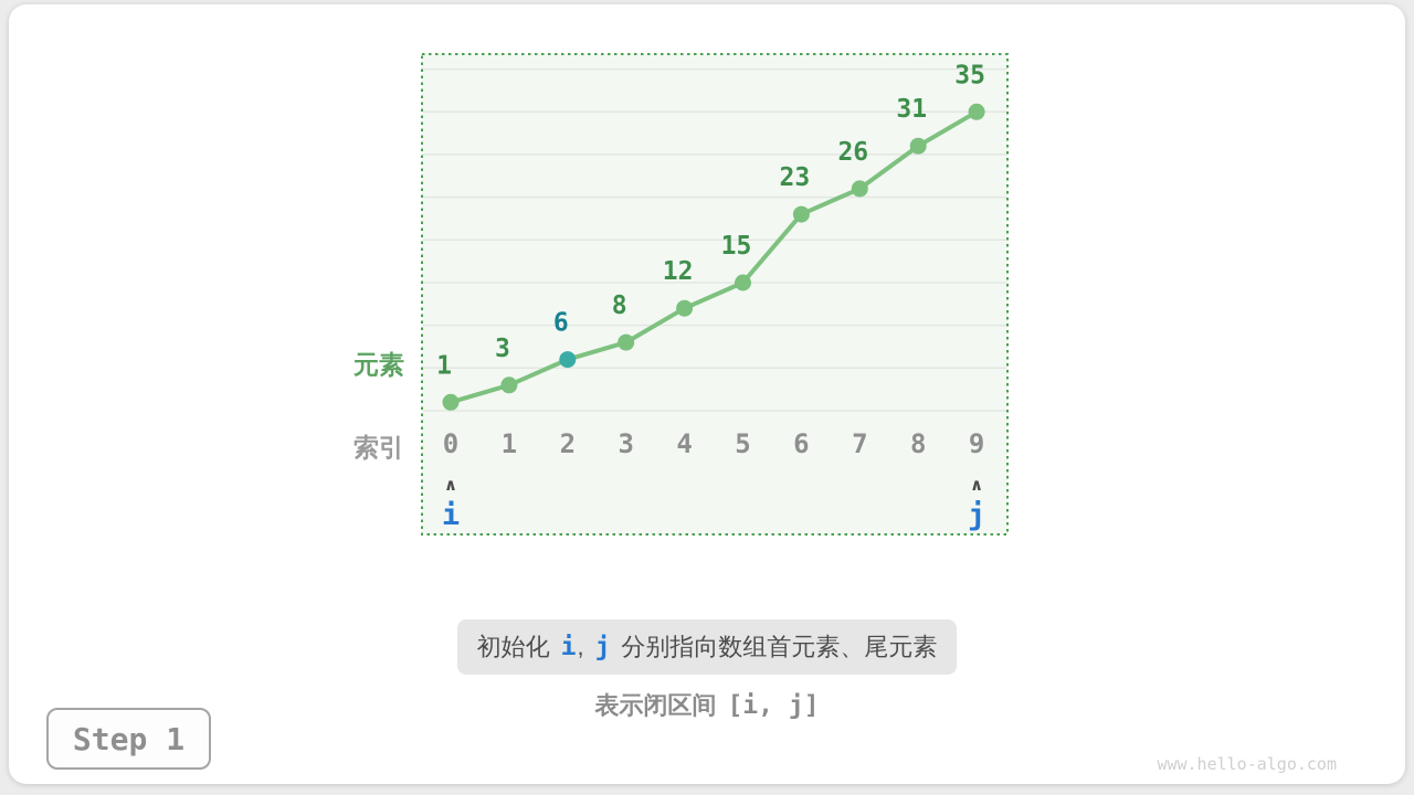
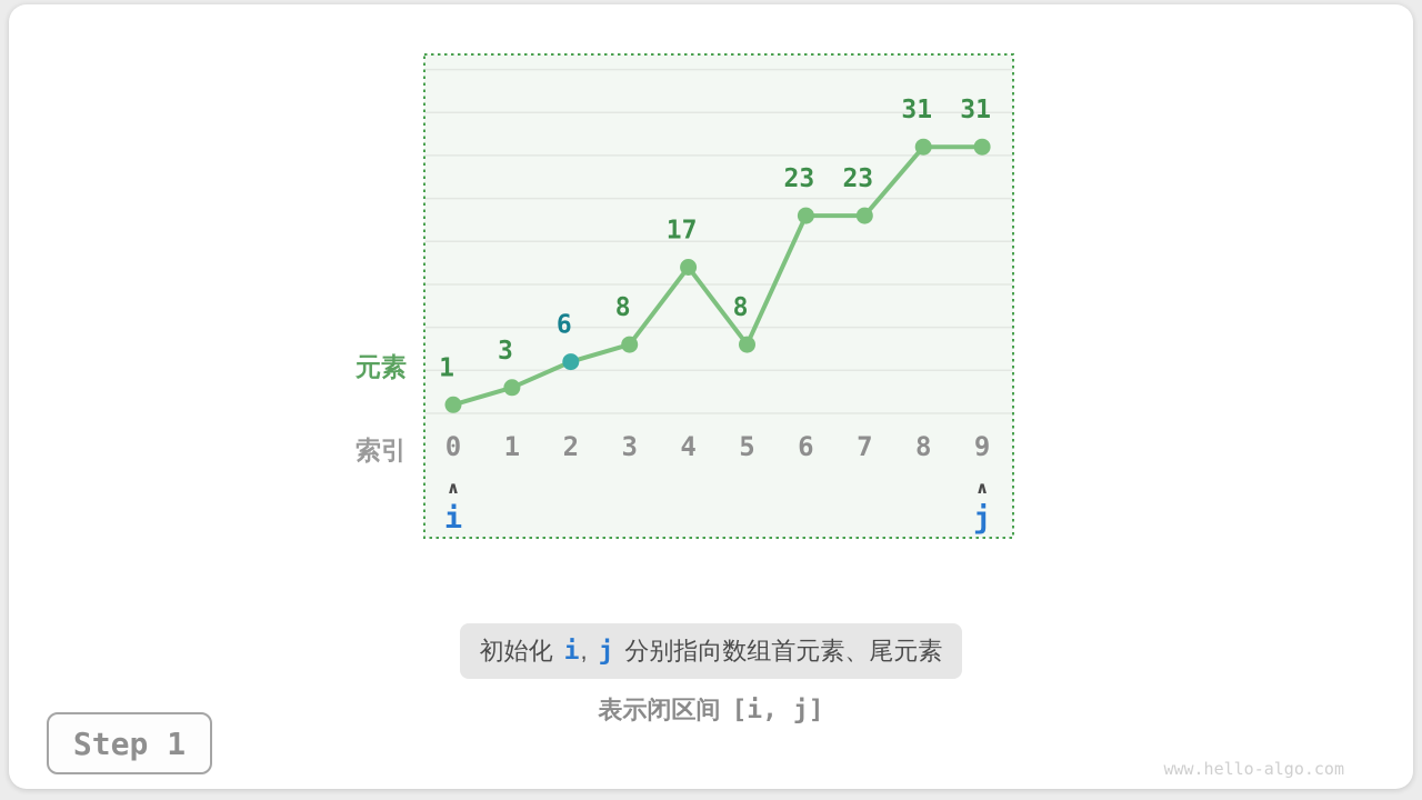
4: 12 -> 17
5: 15 -> 8
7: 26 -> 23
9: 35 -> 31
